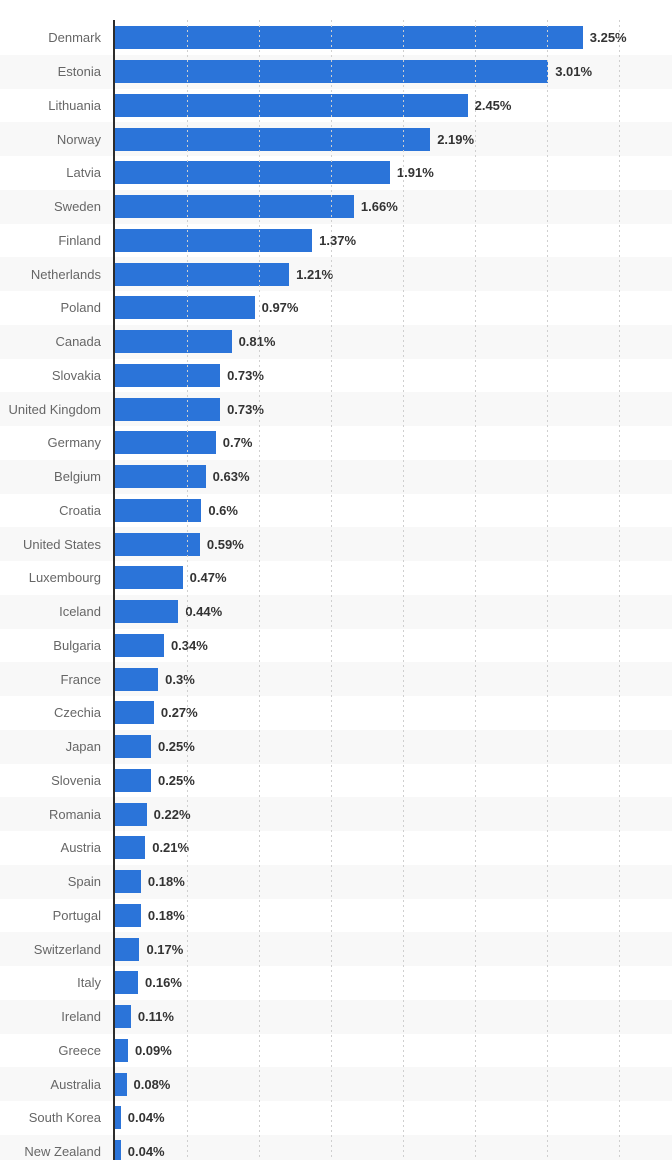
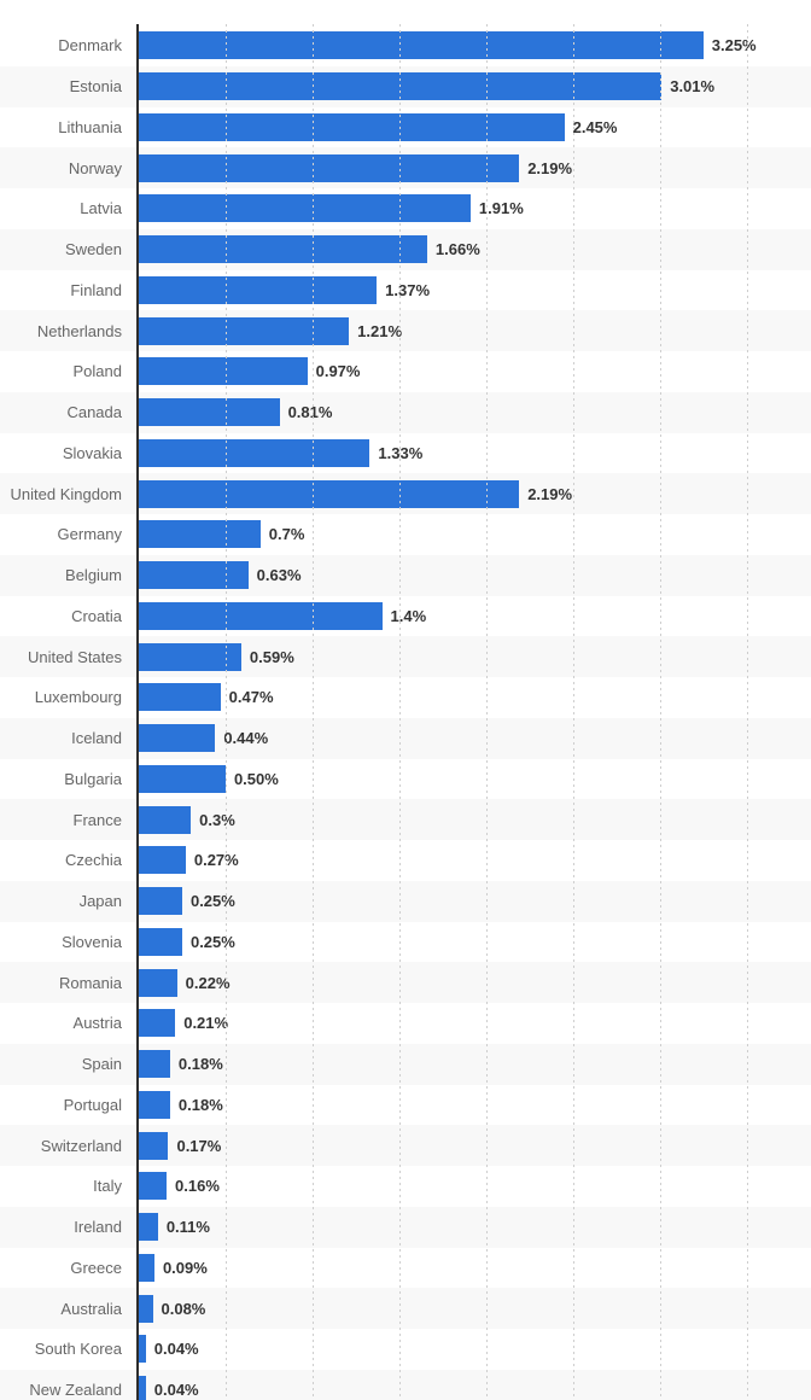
Slovakia: 0.73% -> 1.33%
United Kingdom: 0.73% -> 2.19%
Croatia: 0.6% -> 1.4%
Bulgaria: 0.34% -> 0.50%
